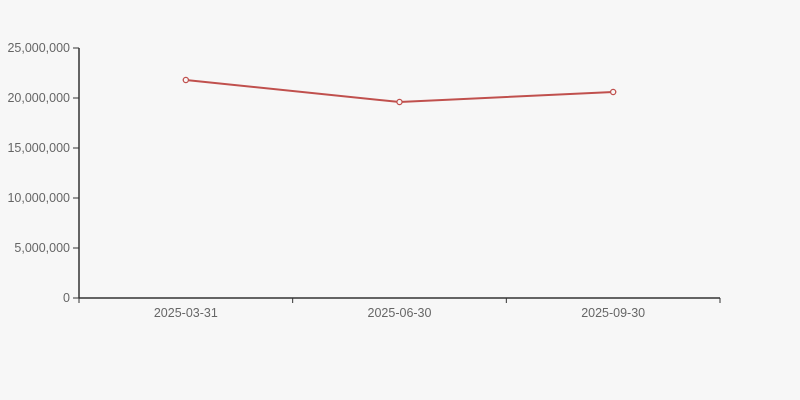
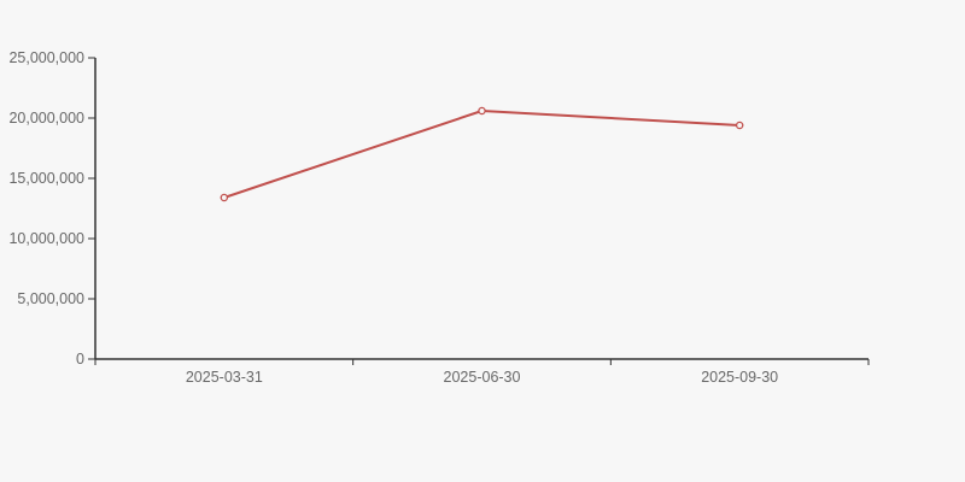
2025-03-31: 21800000 -> 13400000
2025-06-30: 19600000 -> 20600000
2025-09-30: 20600000 -> 19400000
